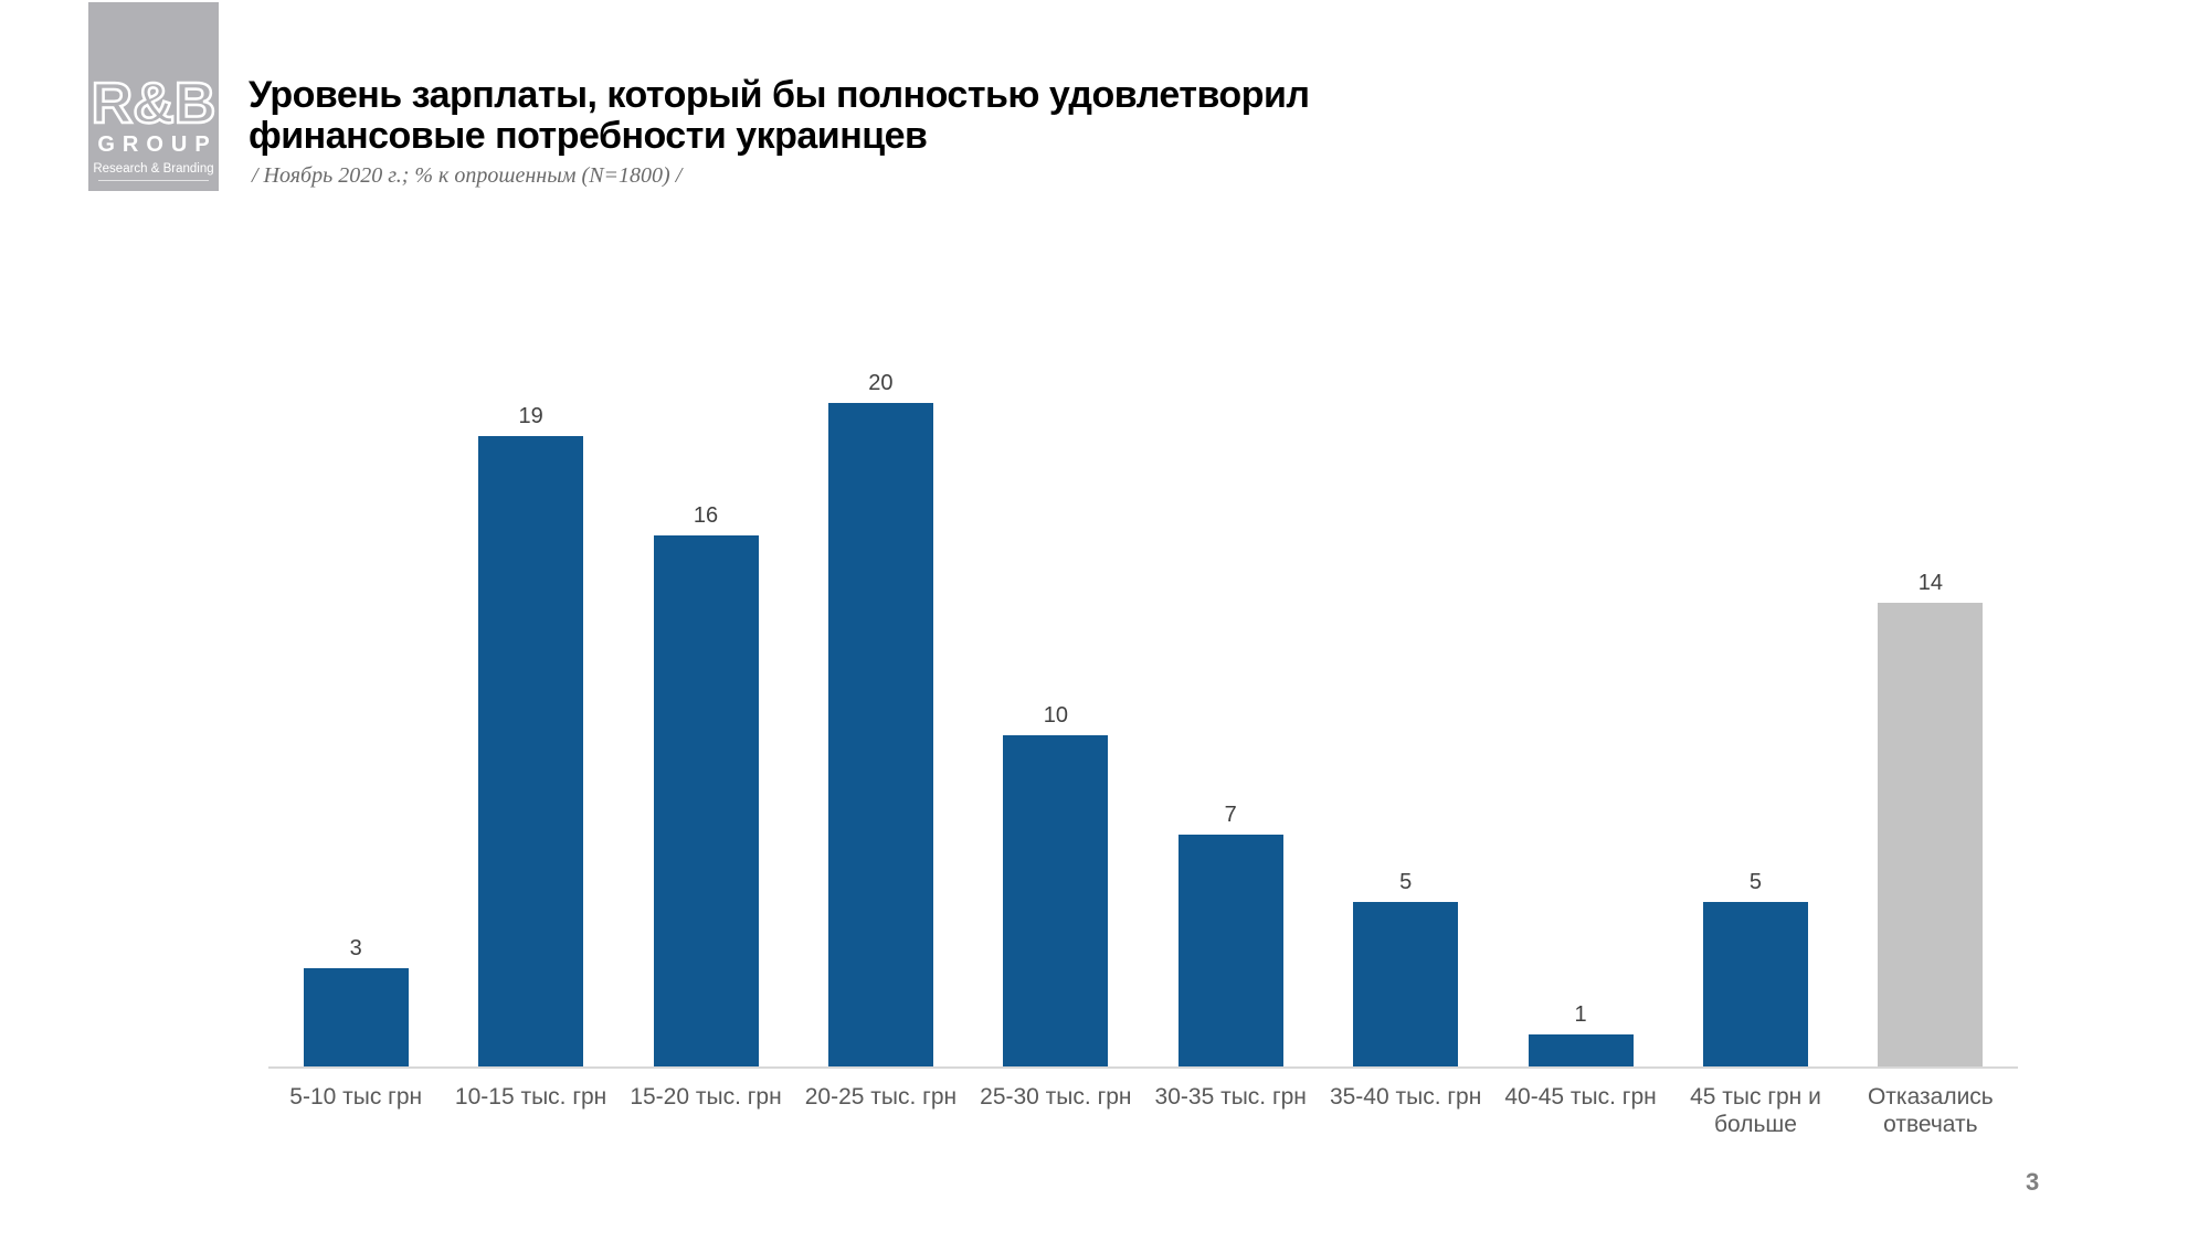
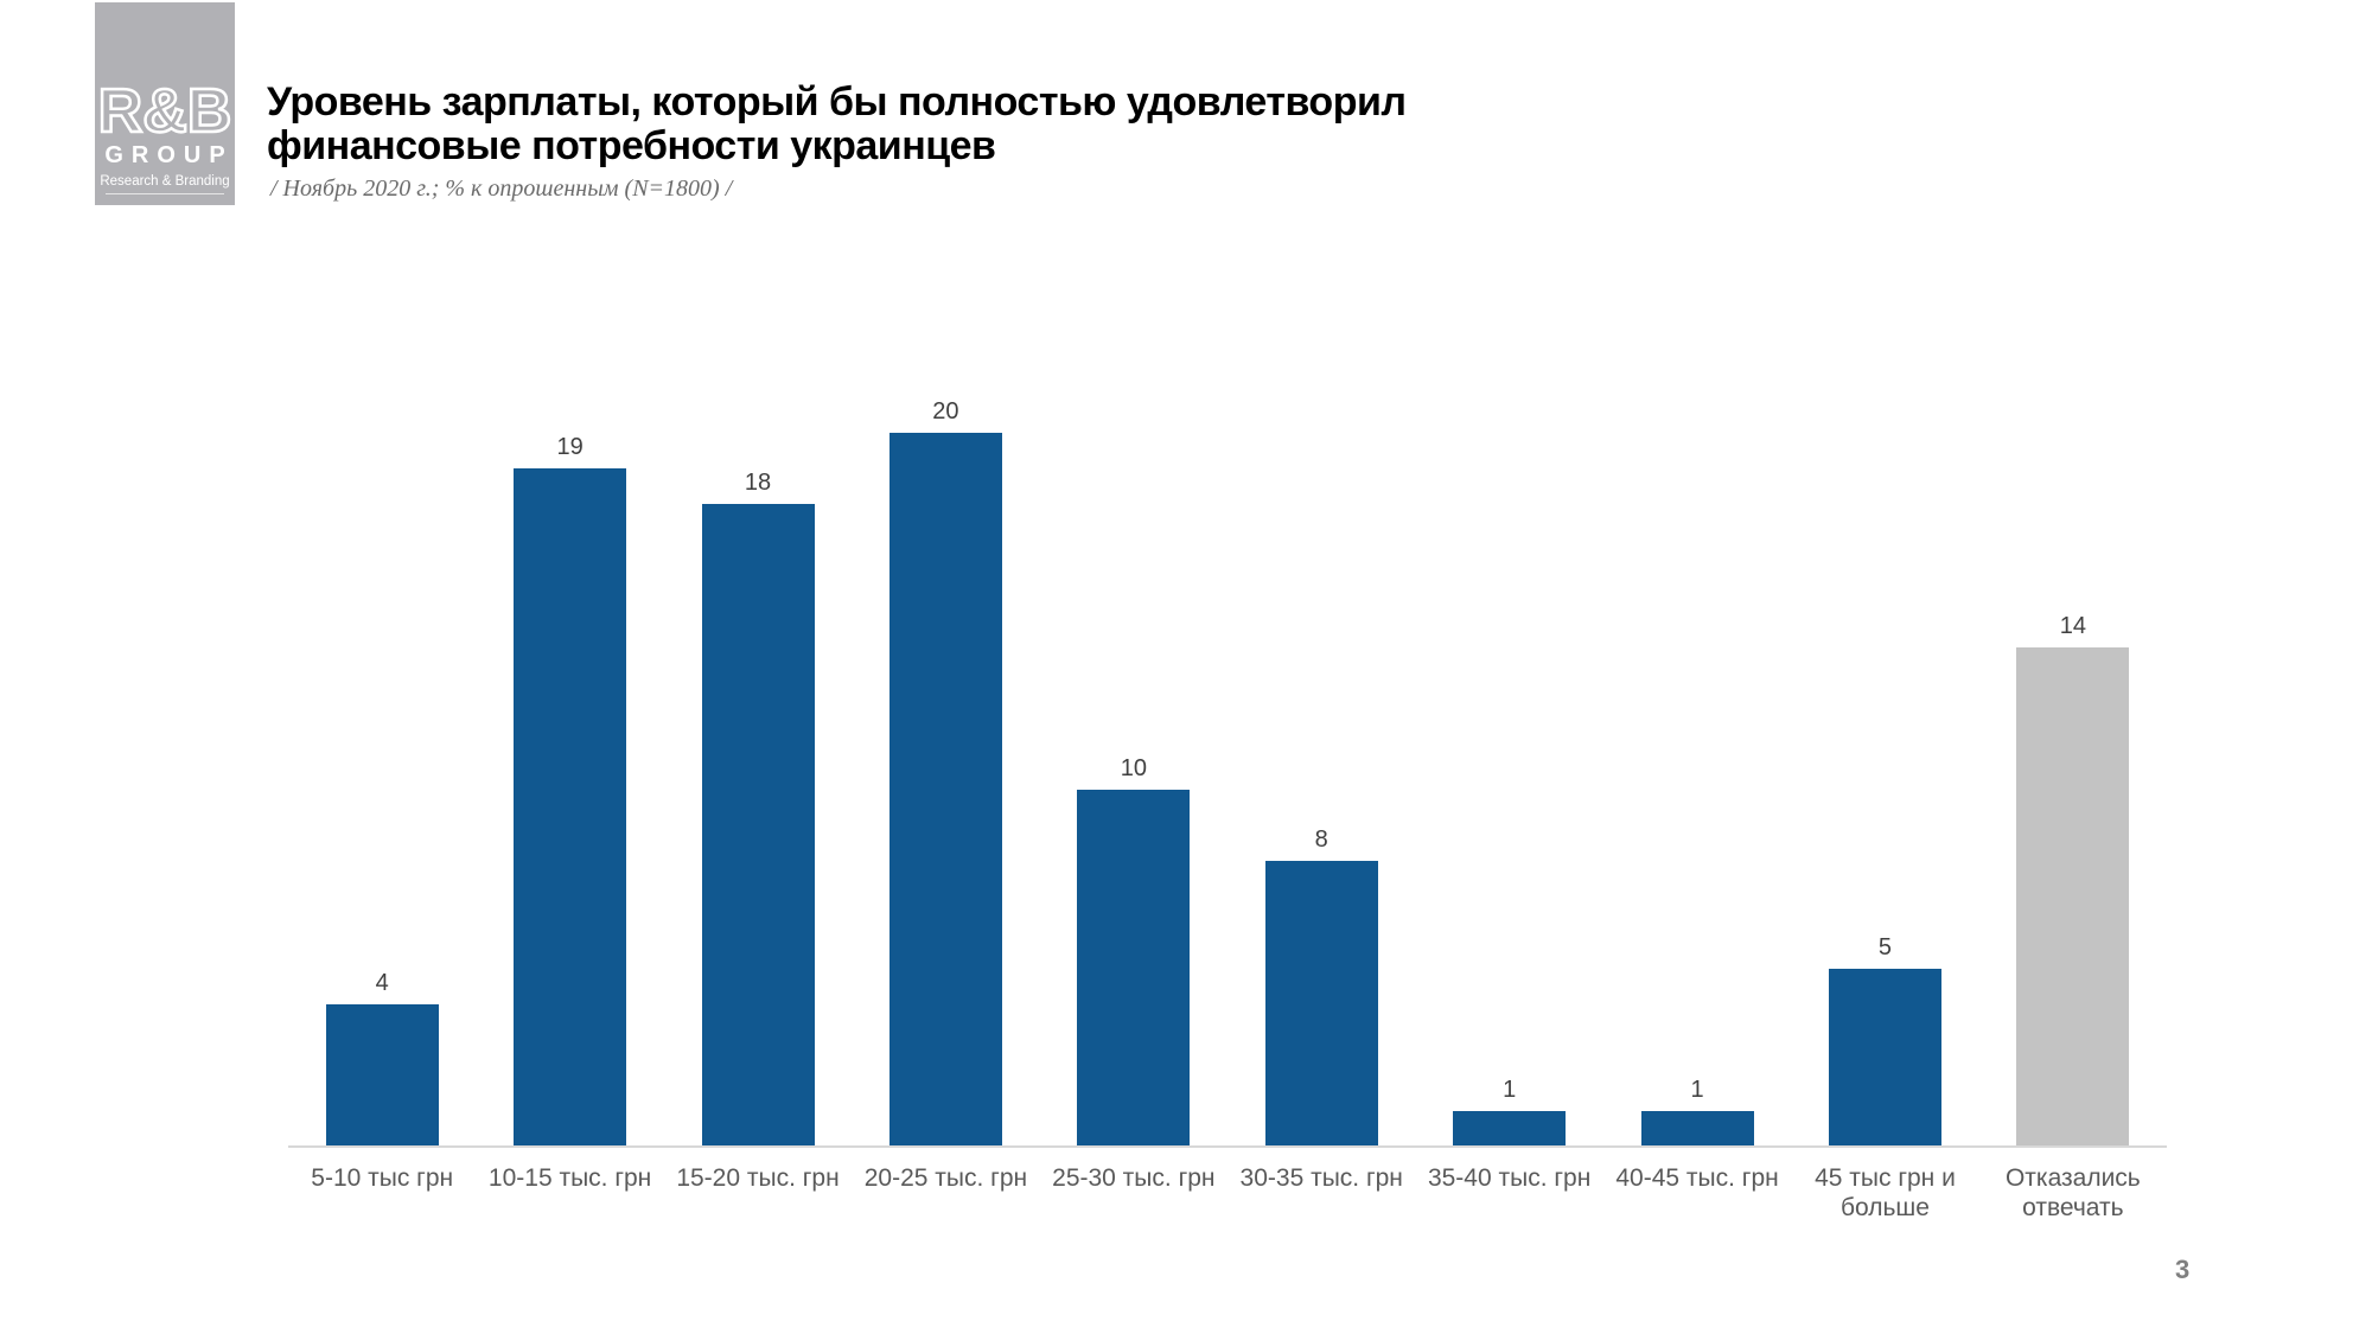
5-10 тыс грн: 3 -> 4
15-20 тыс. грн: 16 -> 18
30-35 тыс. грн: 7 -> 8
35-40 тыс. грн: 5 -> 1
